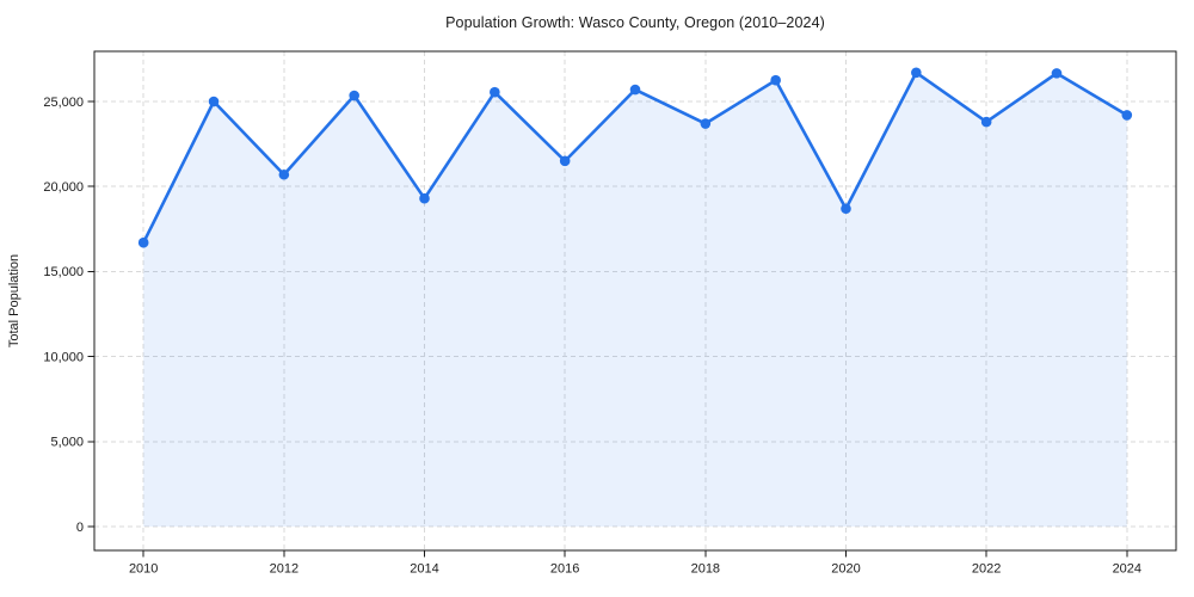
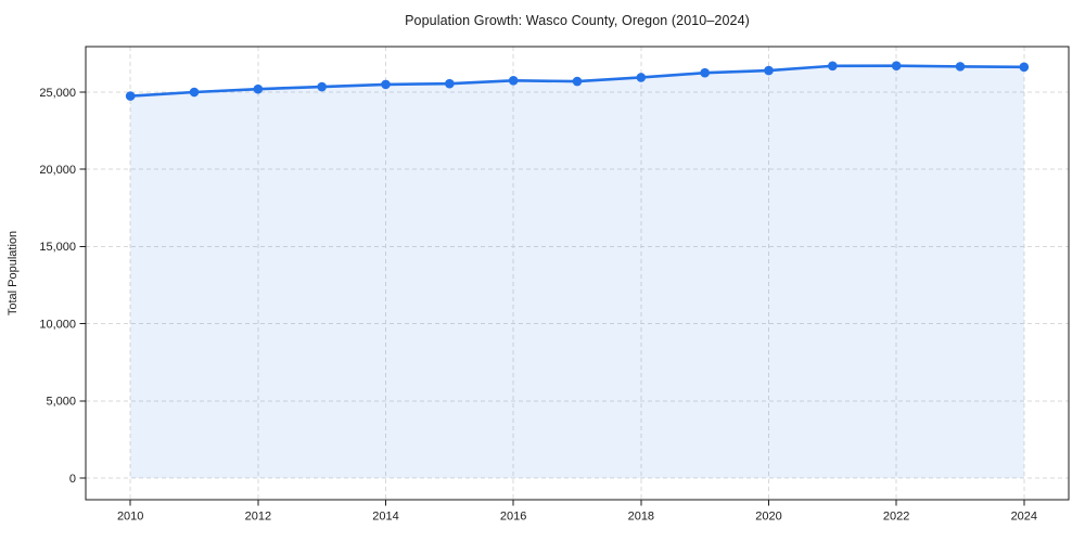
2010: 16700 -> 24800
2012: 20700 -> 25200
2014: 19300 -> 25500
2016: 21500 -> 25800
2018: 23700 -> 26000
2020: 18700 -> 26400
2022: 23800 -> 26700
2024: 24200 -> 26600
